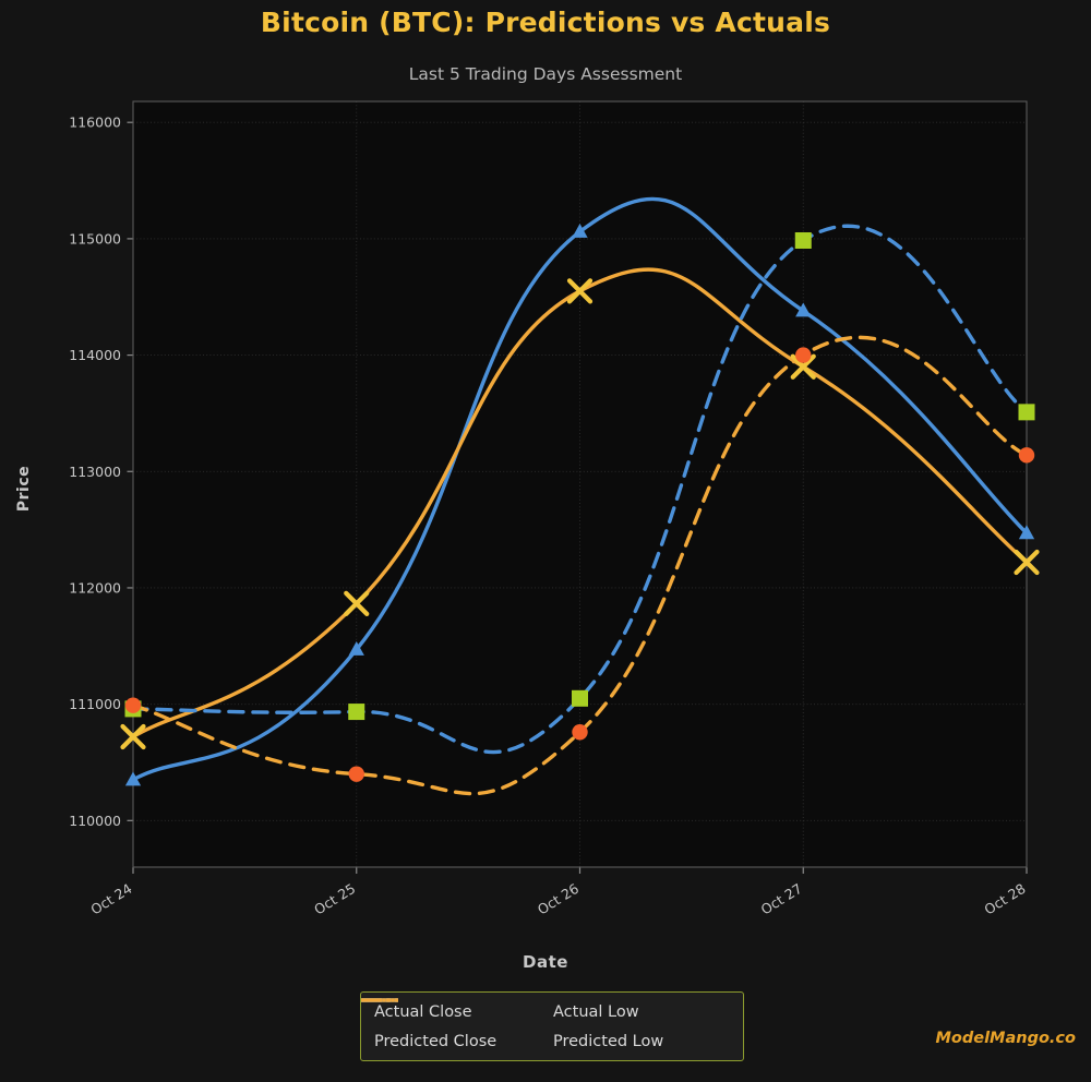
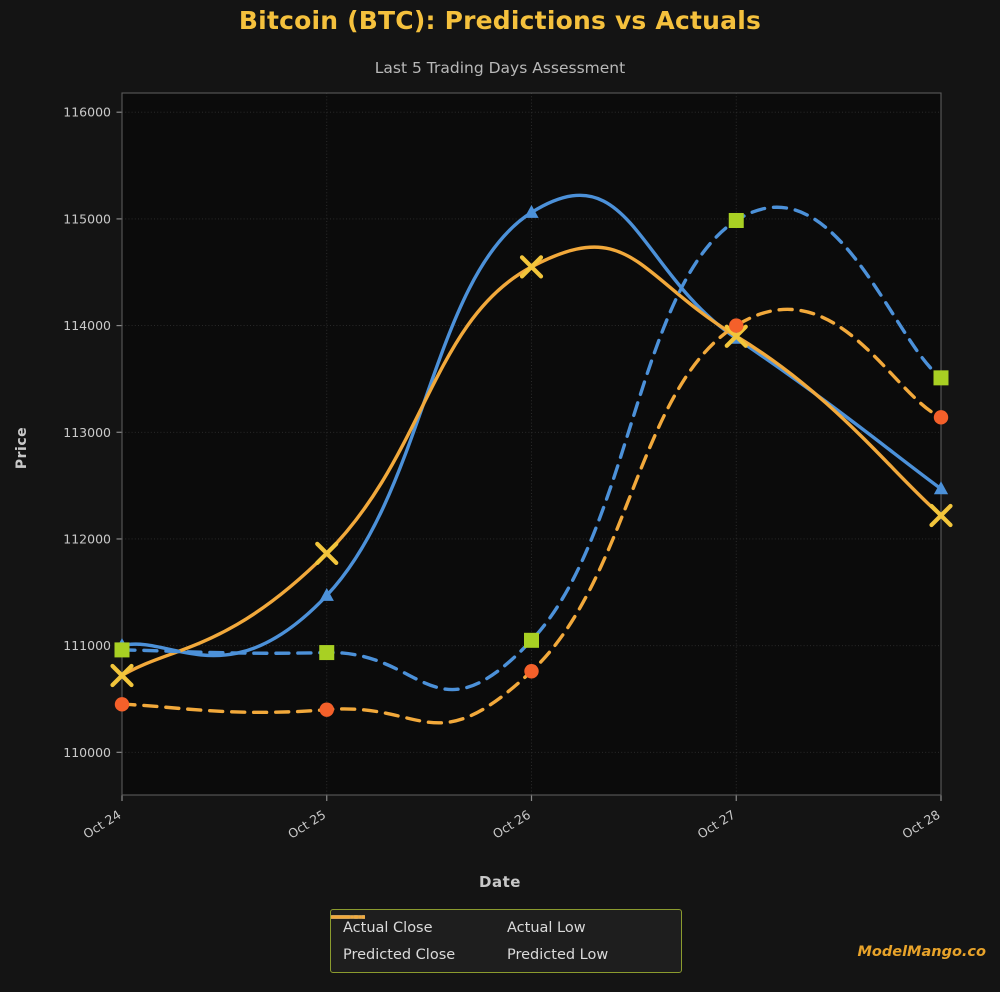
Actual Close/Oct 24: 110350 -> 111000
Predicted Low/Oct 24: 110990 -> 110450
Actual Close/Oct 27: 114380 -> 113880
